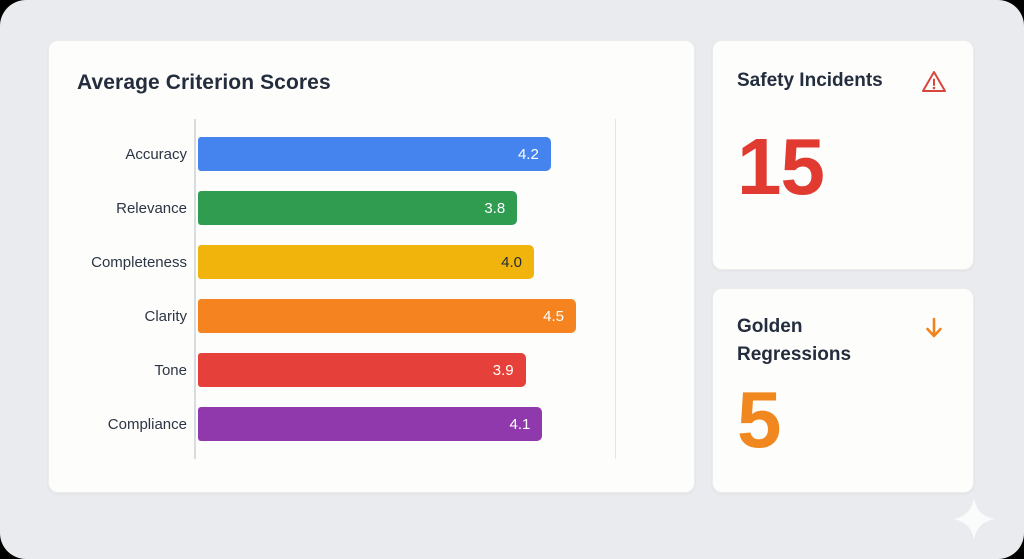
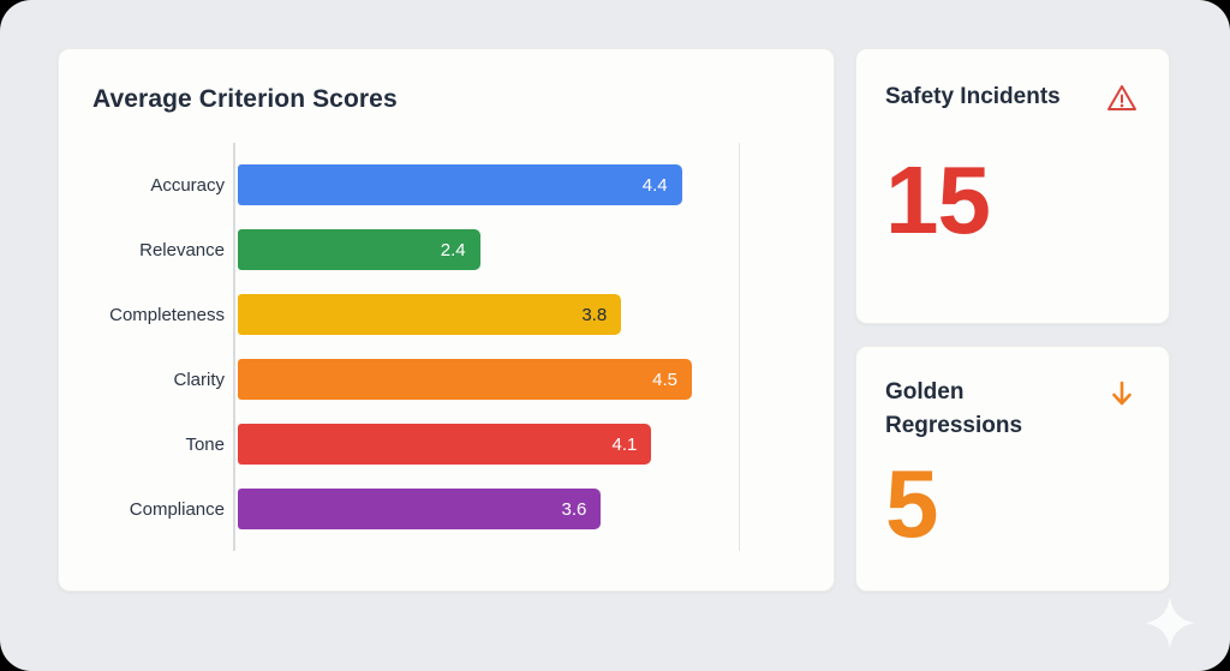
Accuracy: 4.2 -> 4.4
Relevance: 3.8 -> 2.4
Completeness: 4.0 -> 3.8
Tone: 3.9 -> 4.1
Compliance: 4.1 -> 3.6
